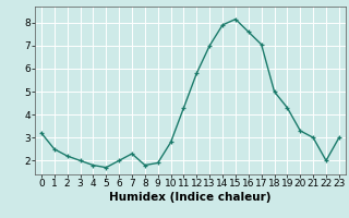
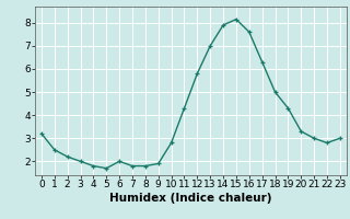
7: 2.30 -> 1.80
17: 7.05 -> 6.30
22: 2.00 -> 2.80
